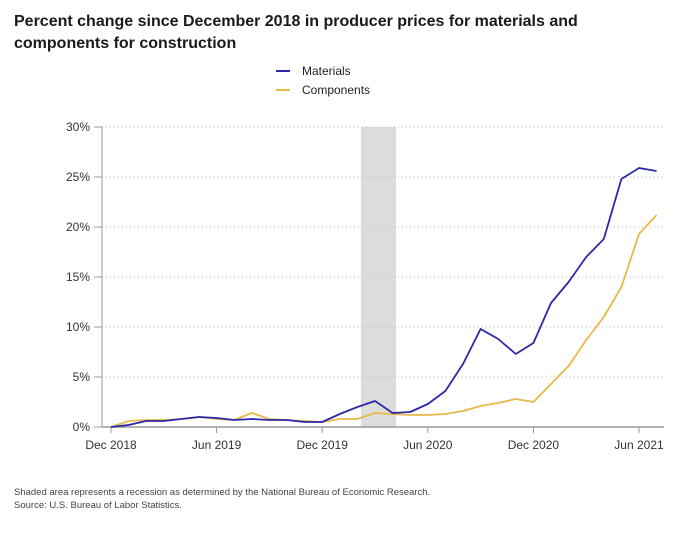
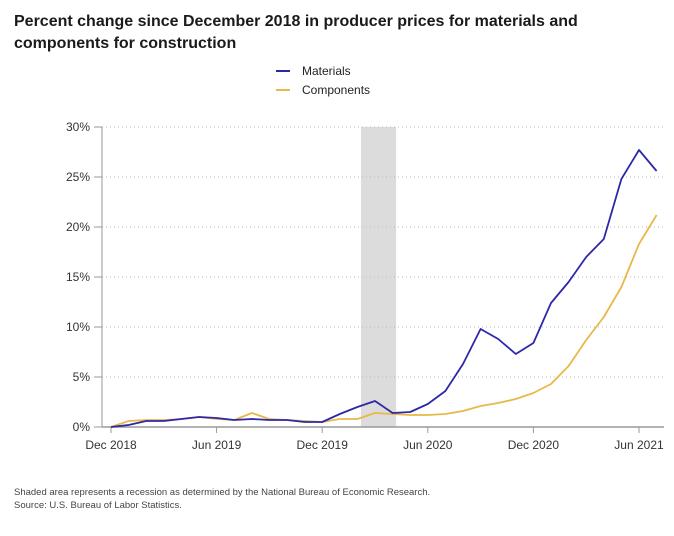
Components/Dec 2020: 2.5% -> 3.4%
Materials/Jun 2021: 25.9% -> 27.7%
Components/Jun 2021: 19.3% -> 18.3%
